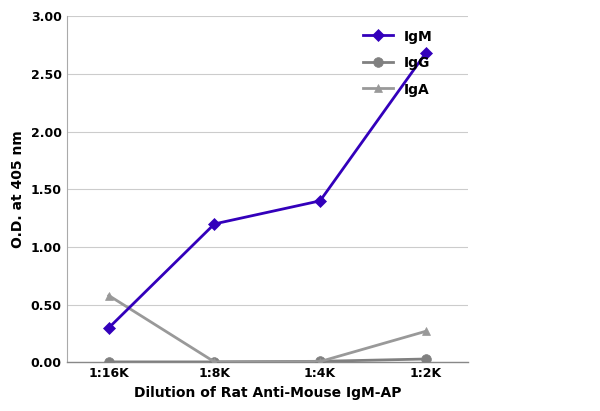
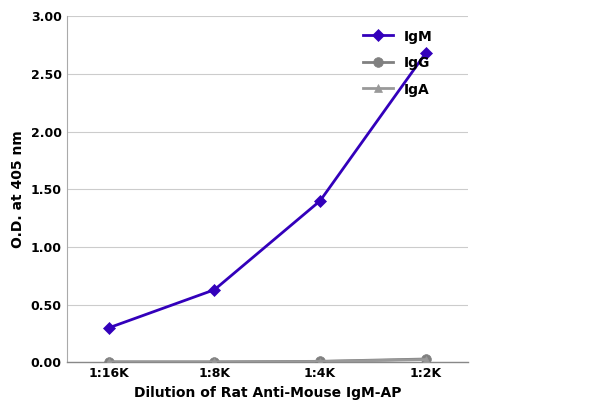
IgA/1:16K: 0.58 -> 0.01
IgM/1:8K: 1.20 -> 0.63
IgA/1:2K: 0.27 -> 0.03
